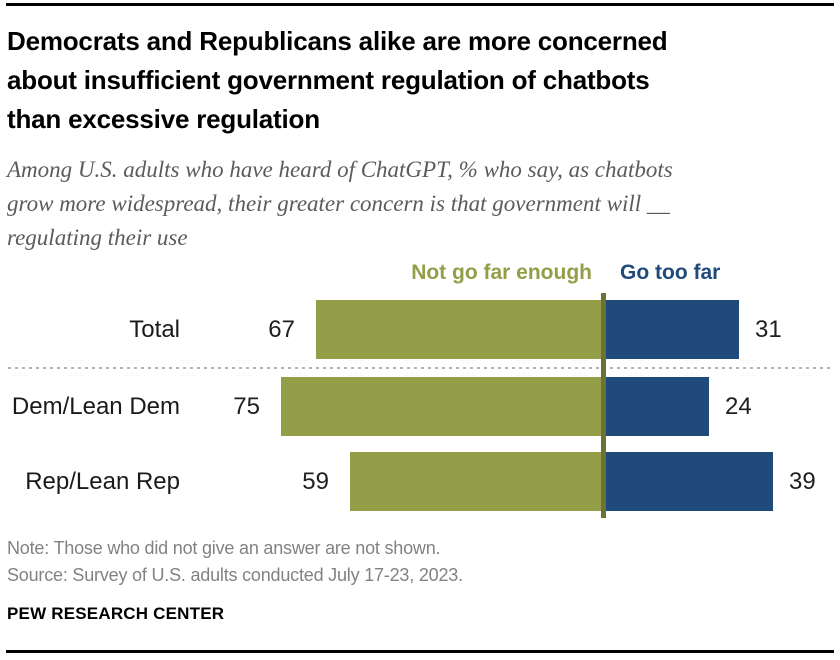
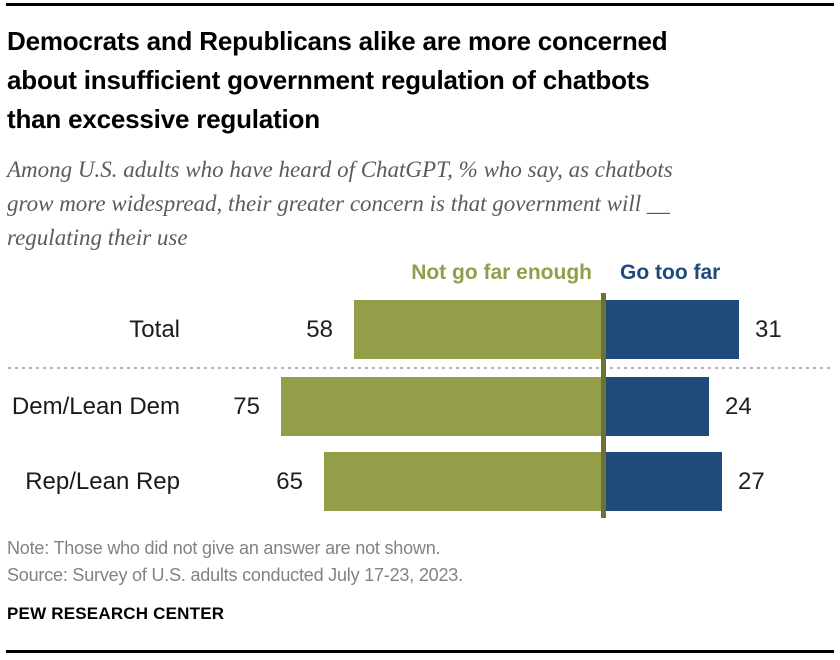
Not go far enough/Total: 67 -> 58
Not go far enough/Rep/Lean Rep: 59 -> 65
Go too far/Rep/Lean Rep: 39 -> 27
